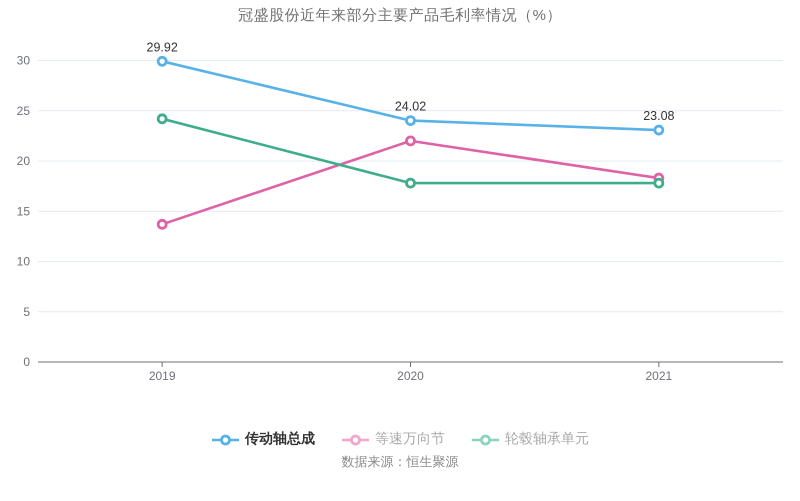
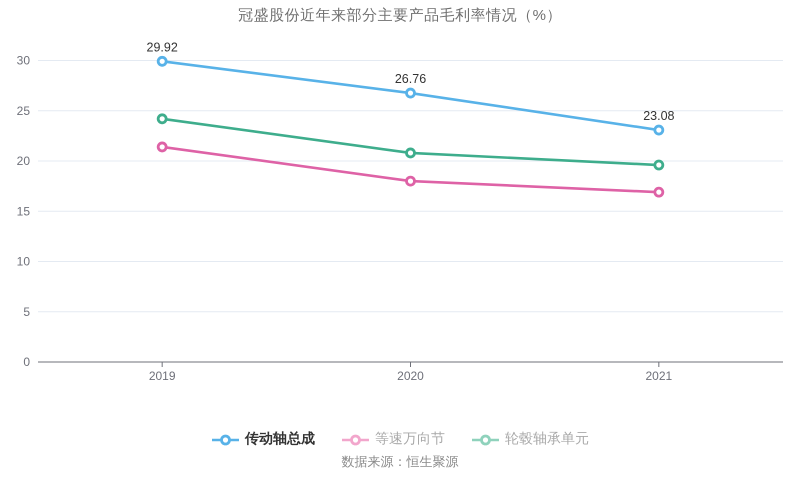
等速万向节/2019: 13.7 -> 21.4
传动轴总成/2020: 24.02 -> 26.76
等速万向节/2020: 22.0 -> 18.0
轮毂轴承单元/2020: 17.8 -> 20.8
等速万向节/2021: 18.3 -> 16.9
轮毂轴承单元/2021: 17.8 -> 19.6
